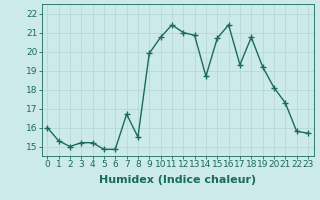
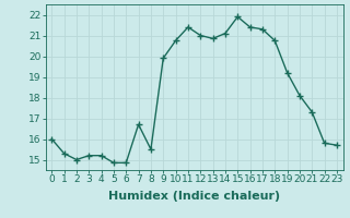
14: 18.7 -> 21.1
15: 20.7 -> 21.9
17: 19.3 -> 21.3
